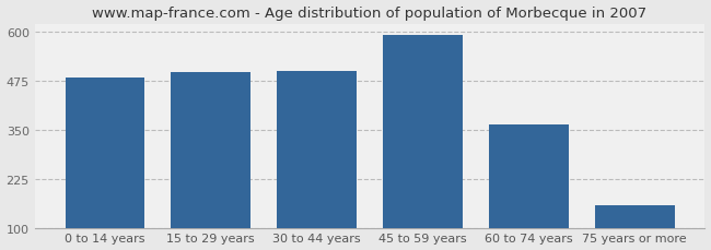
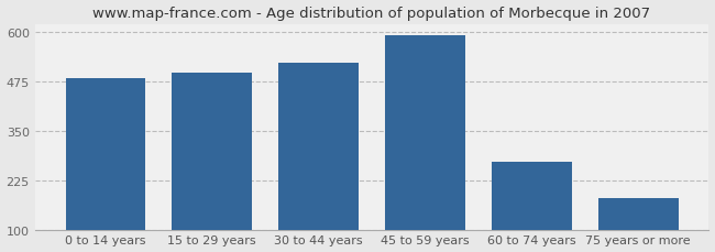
30 to 44 years: 500 -> 520
60 to 74 years: 363 -> 270
75 years or more: 158 -> 180
